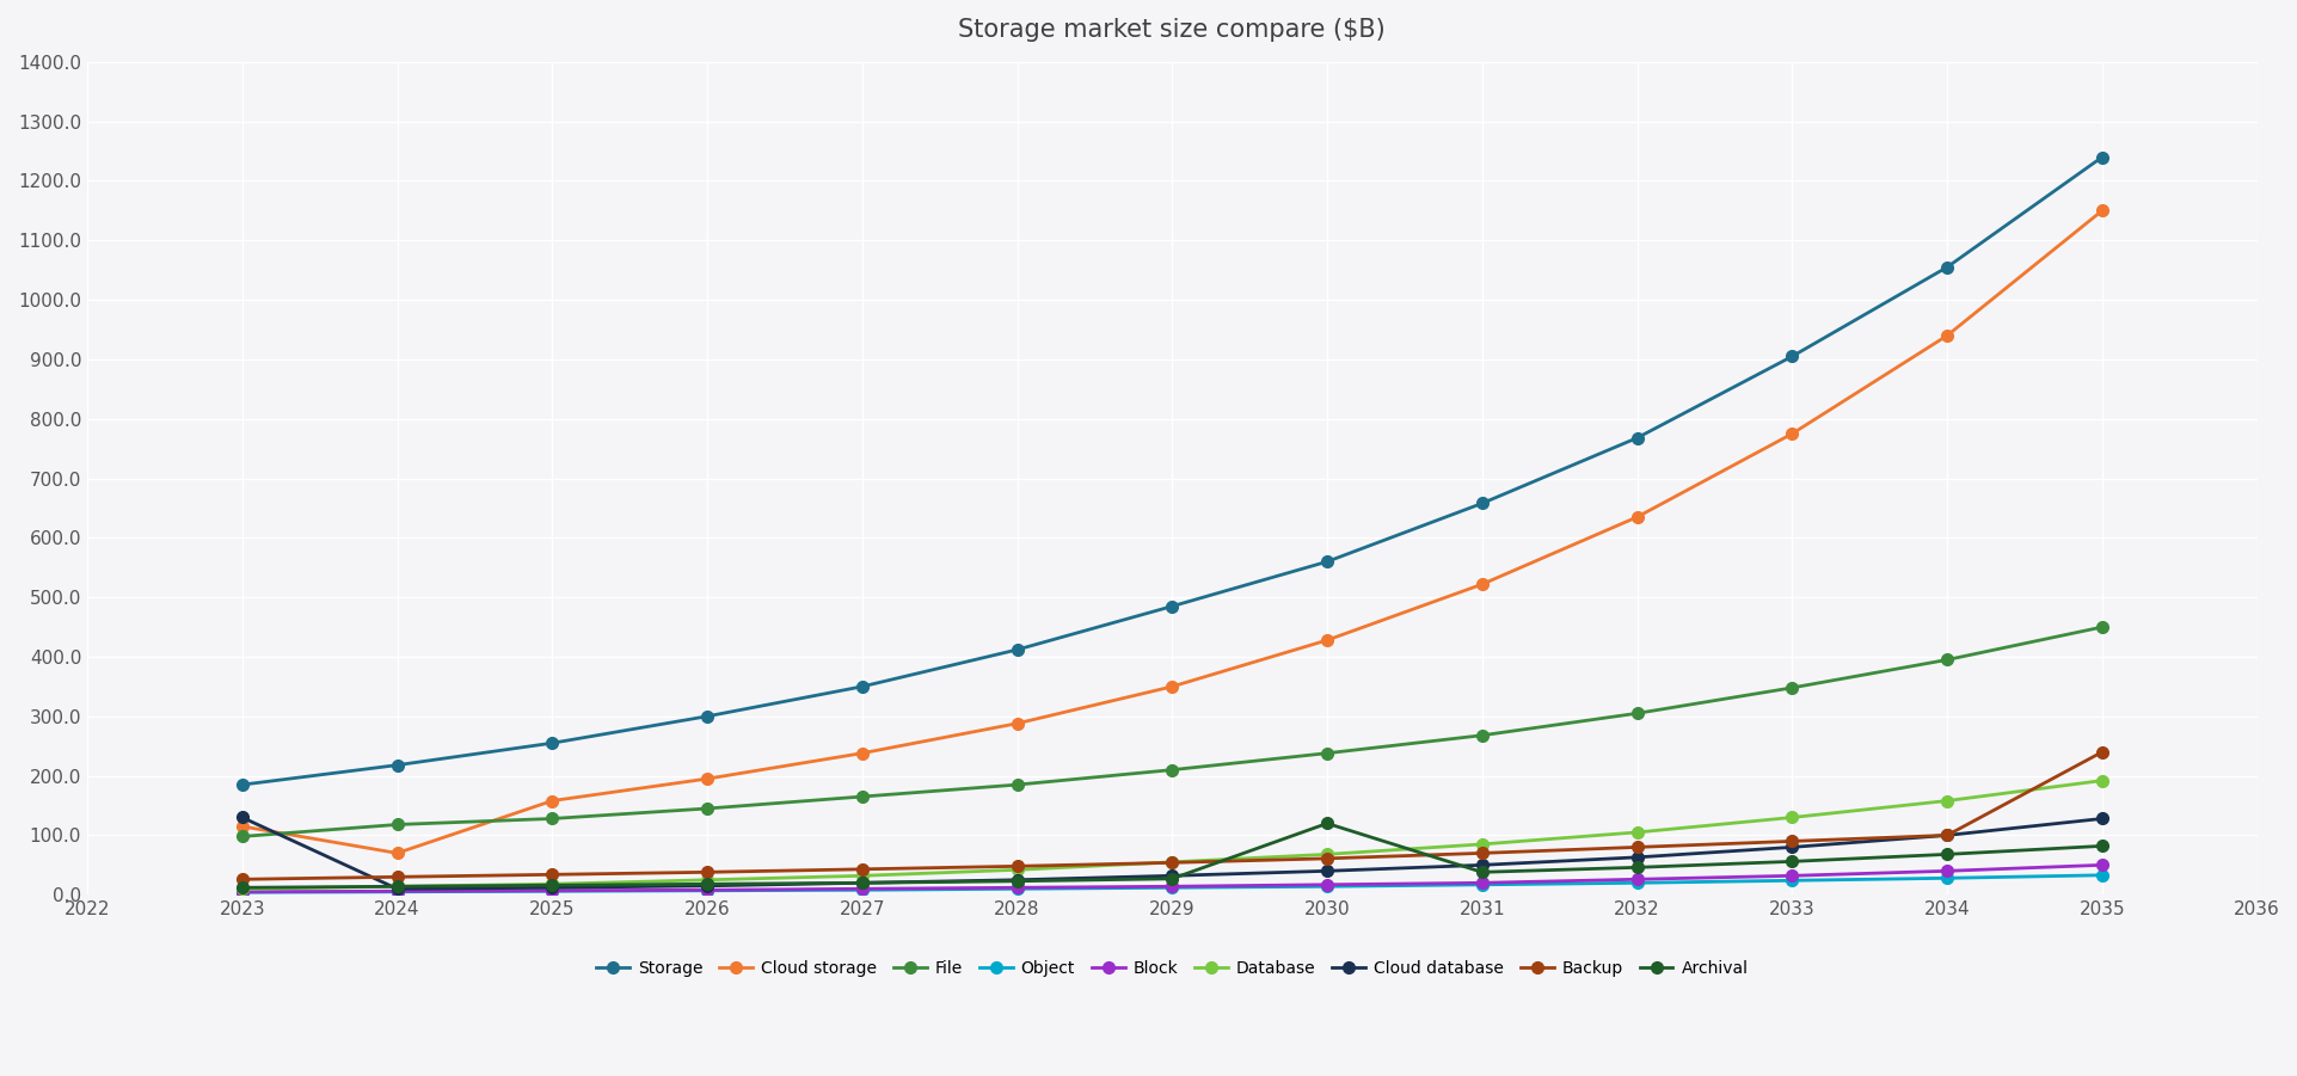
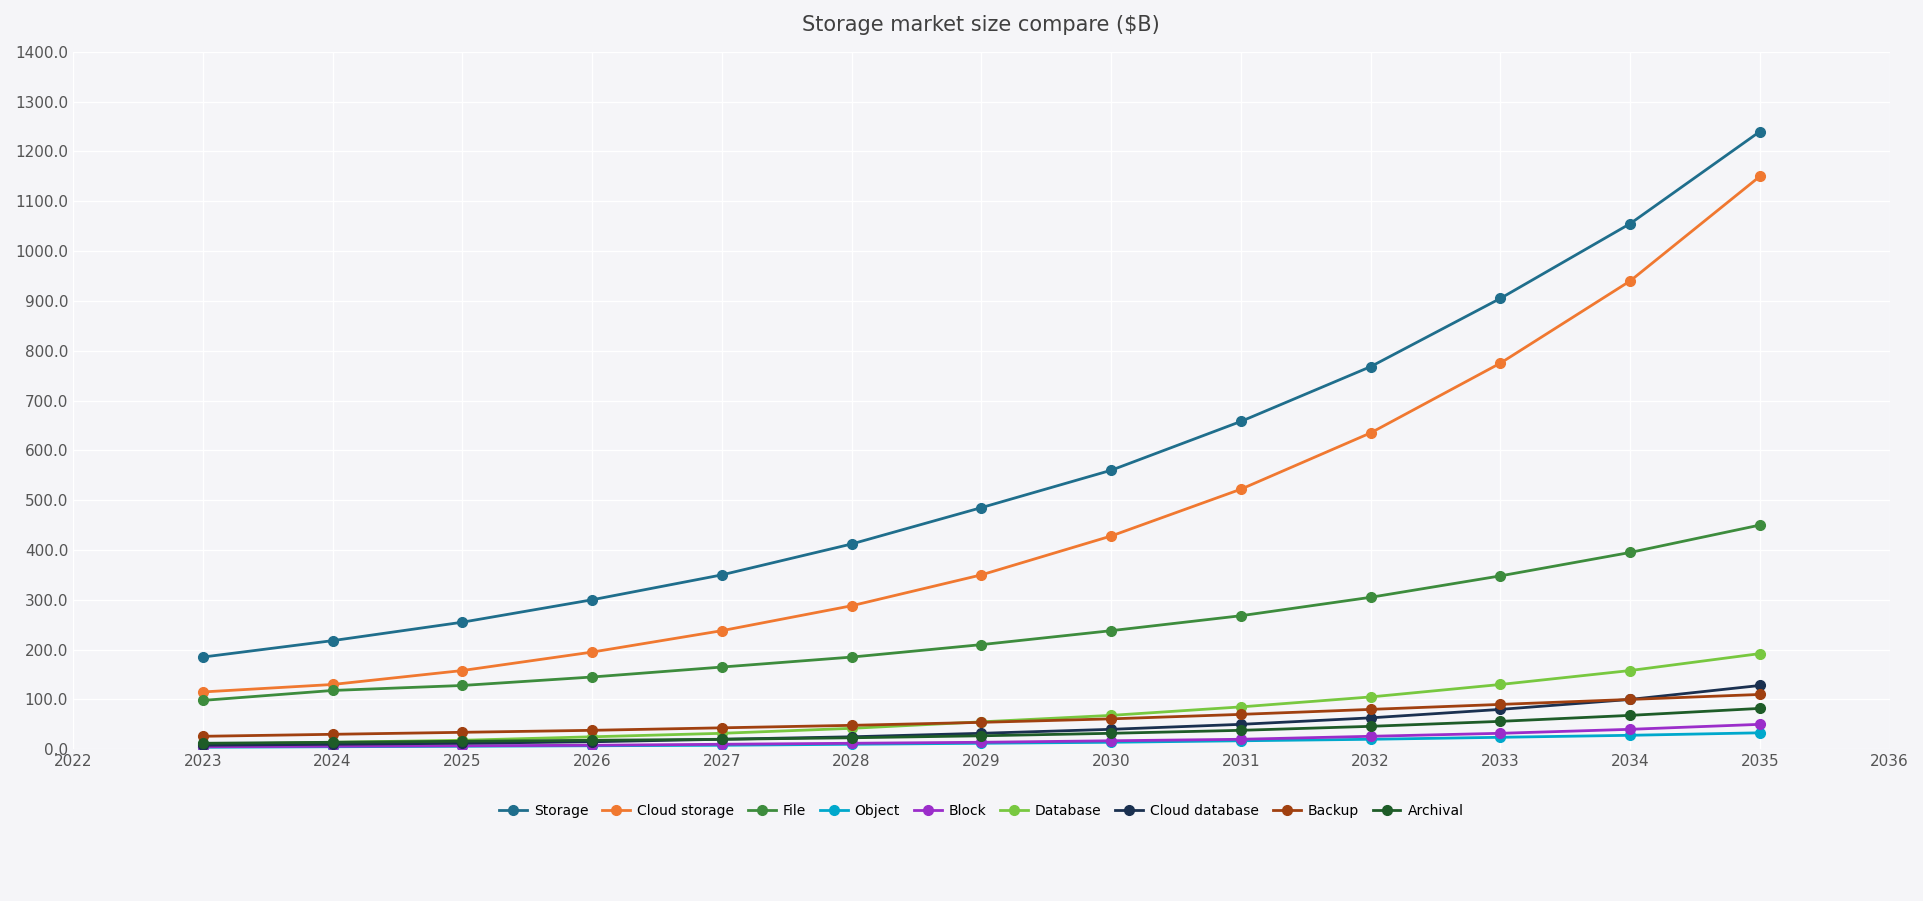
Cloud database/2023: 130 -> 8
Cloud storage/2024: 70 -> 130
Archival/2030: 120 -> 32
Backup/2035: 240 -> 110
